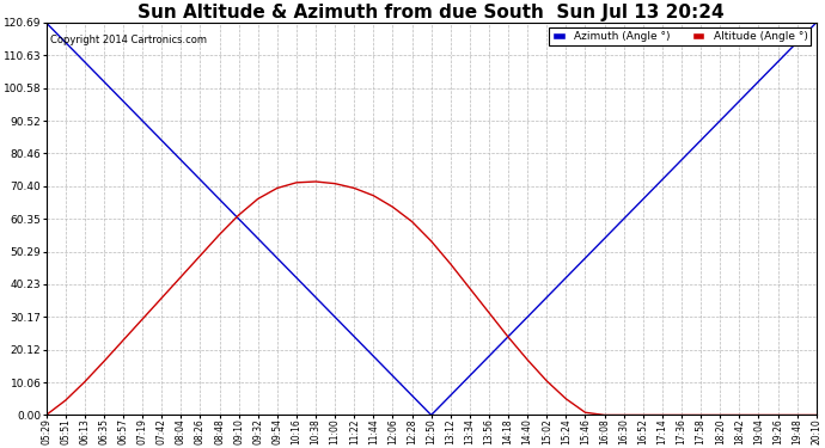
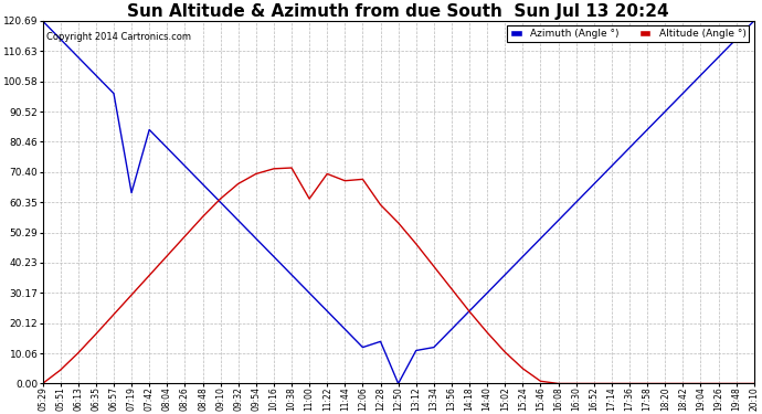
Azimuth (Angle °)/07:19: 90.5 -> 63.5
Altitude (Angle °)/11:00: 71.2 -> 61.5
Altitude (Angle °)/12:06: 64.0 -> 68.0
Azimuth (Angle °)/12:28: 6.0 -> 14.0
Azimuth (Angle °)/13:12: 6.0 -> 11.0
